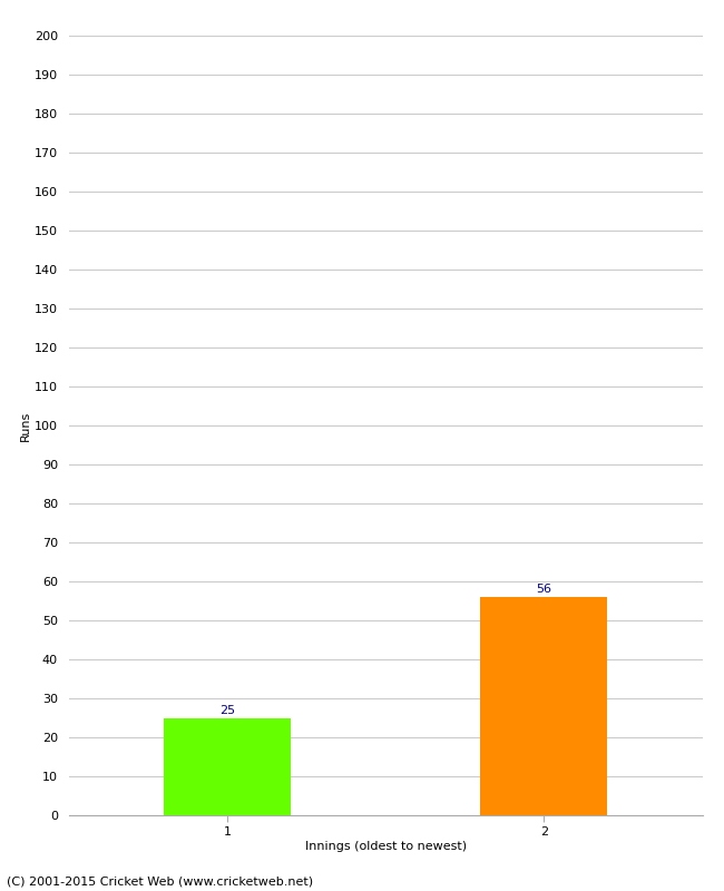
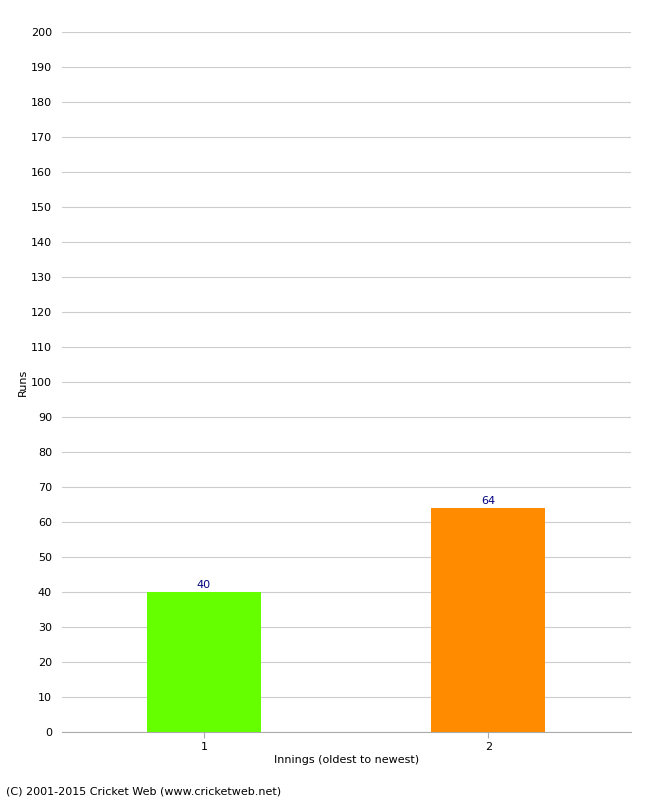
1: 25 -> 40
2: 56 -> 64
